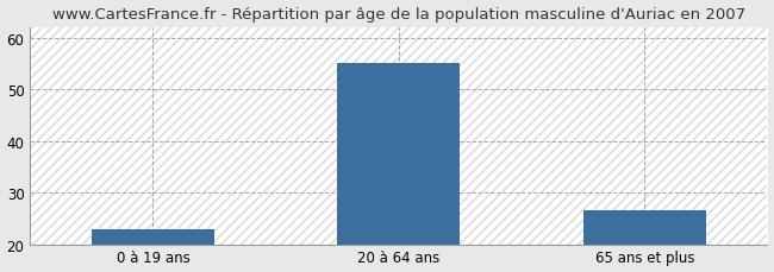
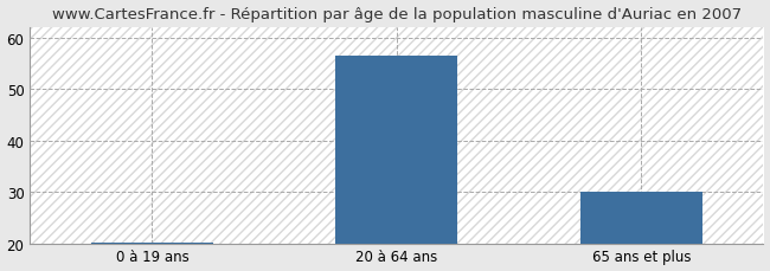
0 à 19 ans: 23.0 -> 20.2
20 à 64 ans: 55.0 -> 56.5
65 ans et plus: 26.5 -> 30.0
